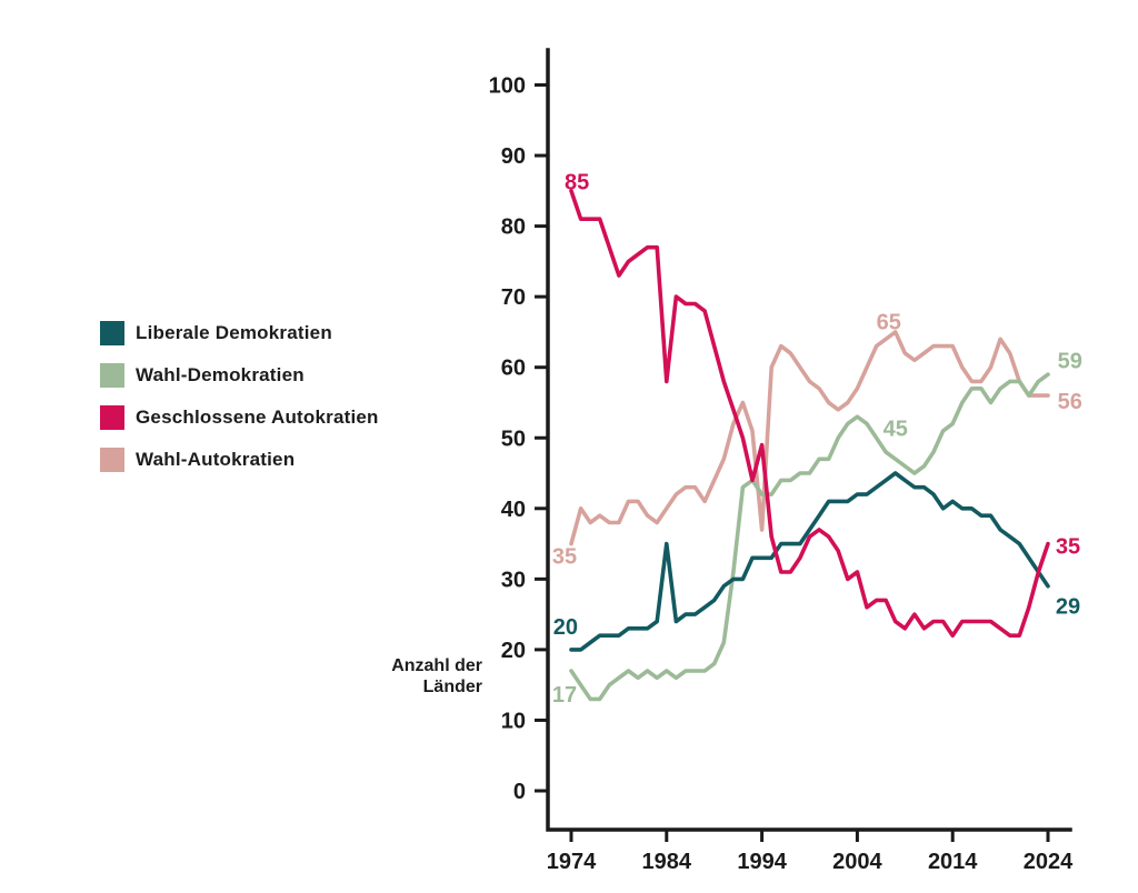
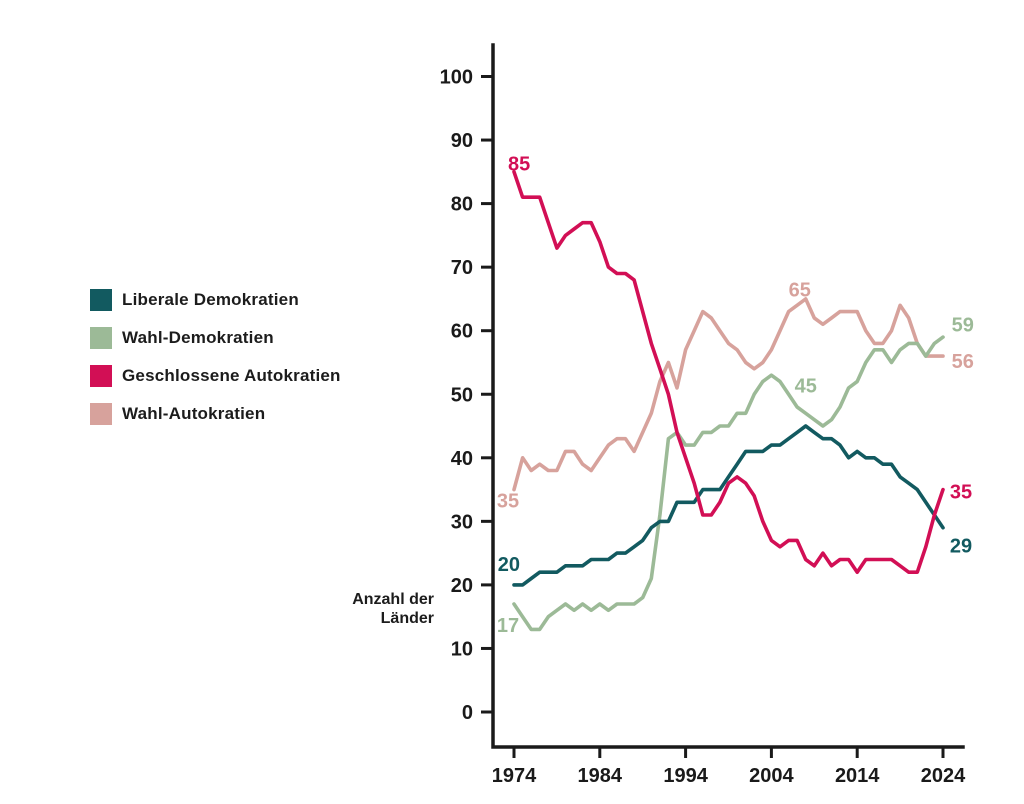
Liberale Demokratien/1984: 35 -> 24
Geschlossene Autokratien/1984: 58 -> 74
Geschlossene Autokratien/1994: 49 -> 40
Wahl-Autokratien/1994: 37 -> 57
Geschlossene Autokratien/2004: 31 -> 27
